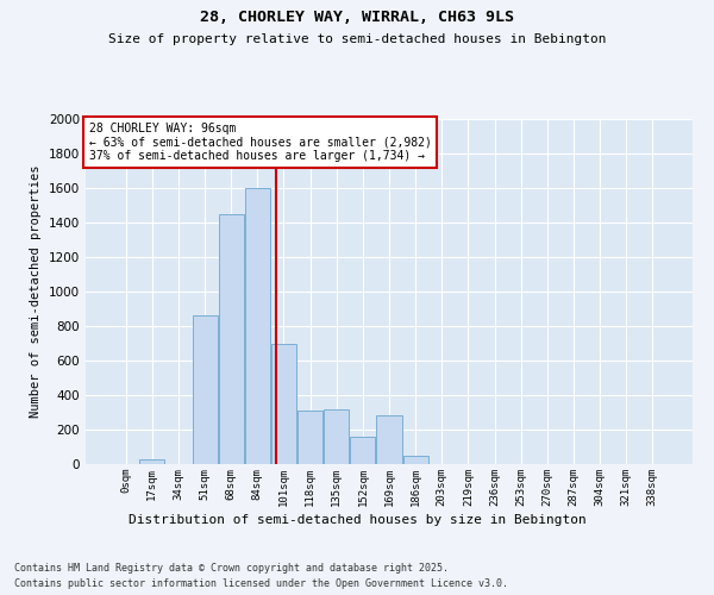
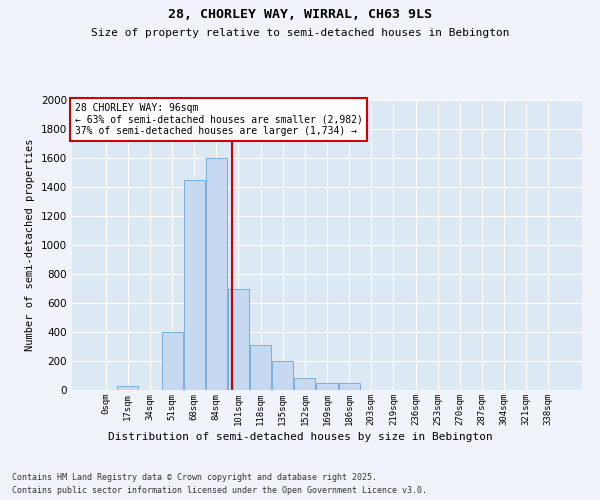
51sqm: 860 -> 400
135sqm: 320 -> 200
152sqm: 160 -> 80
169sqm: 280 -> 50
